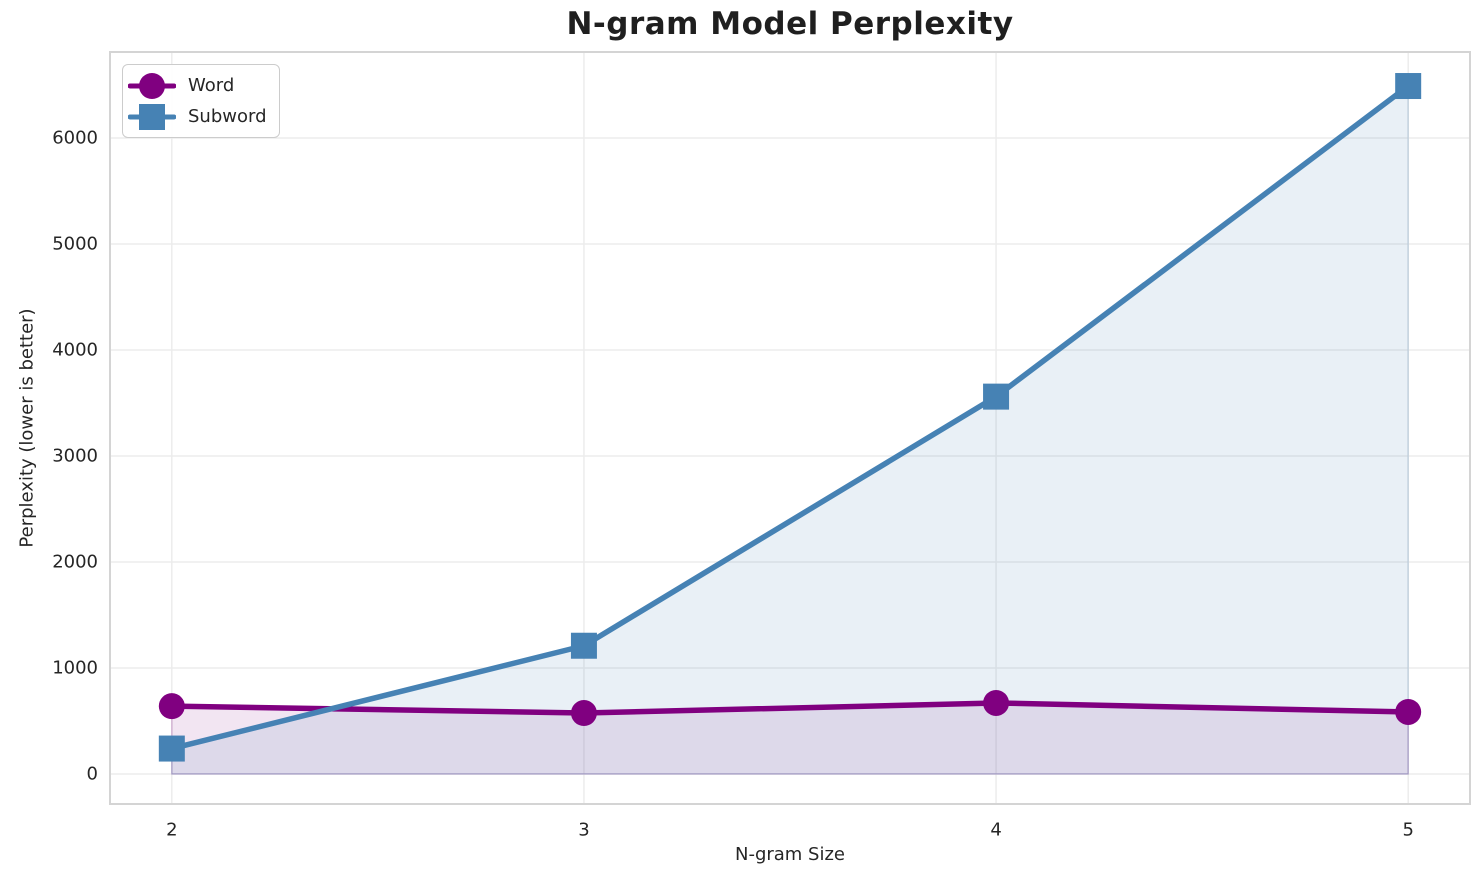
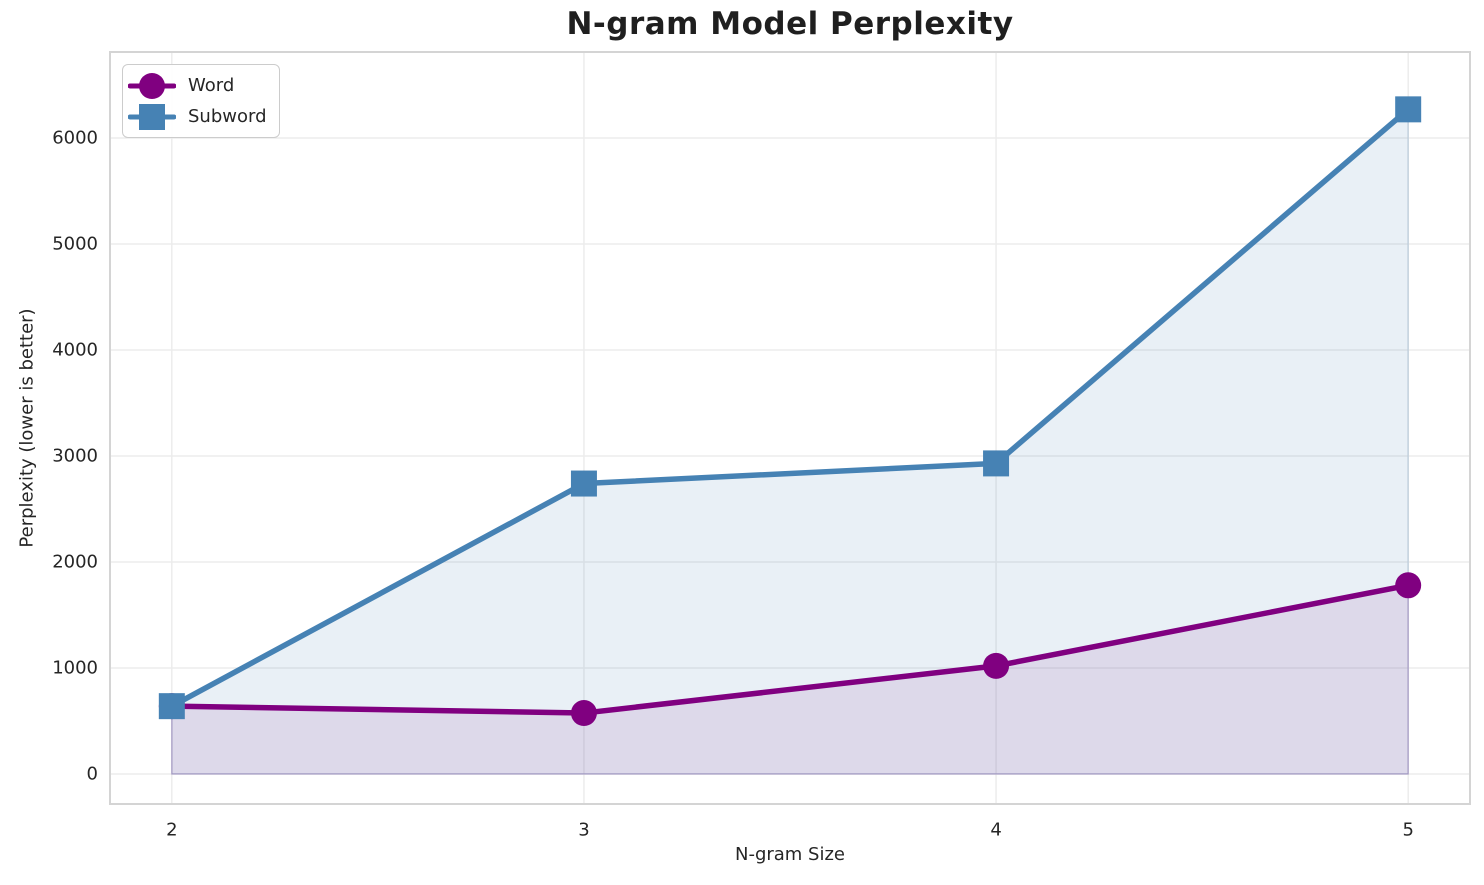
Subword/2: 240 -> 640
Subword/3: 1210 -> 2740
Word/4: 670 -> 1020
Subword/4: 3560 -> 2930
Word/5: 580 -> 1780
Subword/5: 6490 -> 6270
